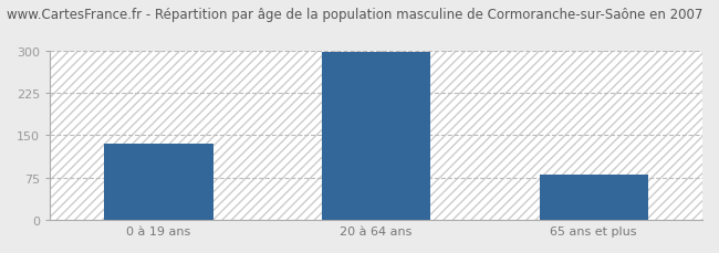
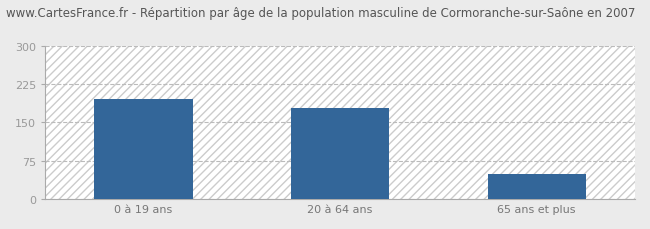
0 à 19 ans: 136 -> 196
20 à 64 ans: 297 -> 178
65 ans et plus: 80 -> 50
